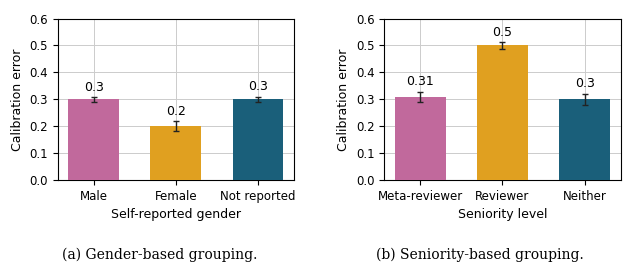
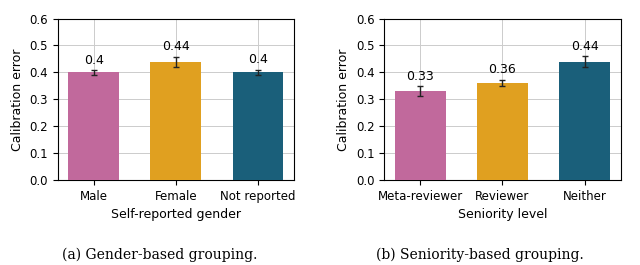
Male: 0.3 -> 0.4
Female: 0.2 -> 0.44
Not reported: 0.3 -> 0.4
Meta-reviewer: 0.31 -> 0.33
Reviewer: 0.5 -> 0.36
Neither: 0.3 -> 0.44
